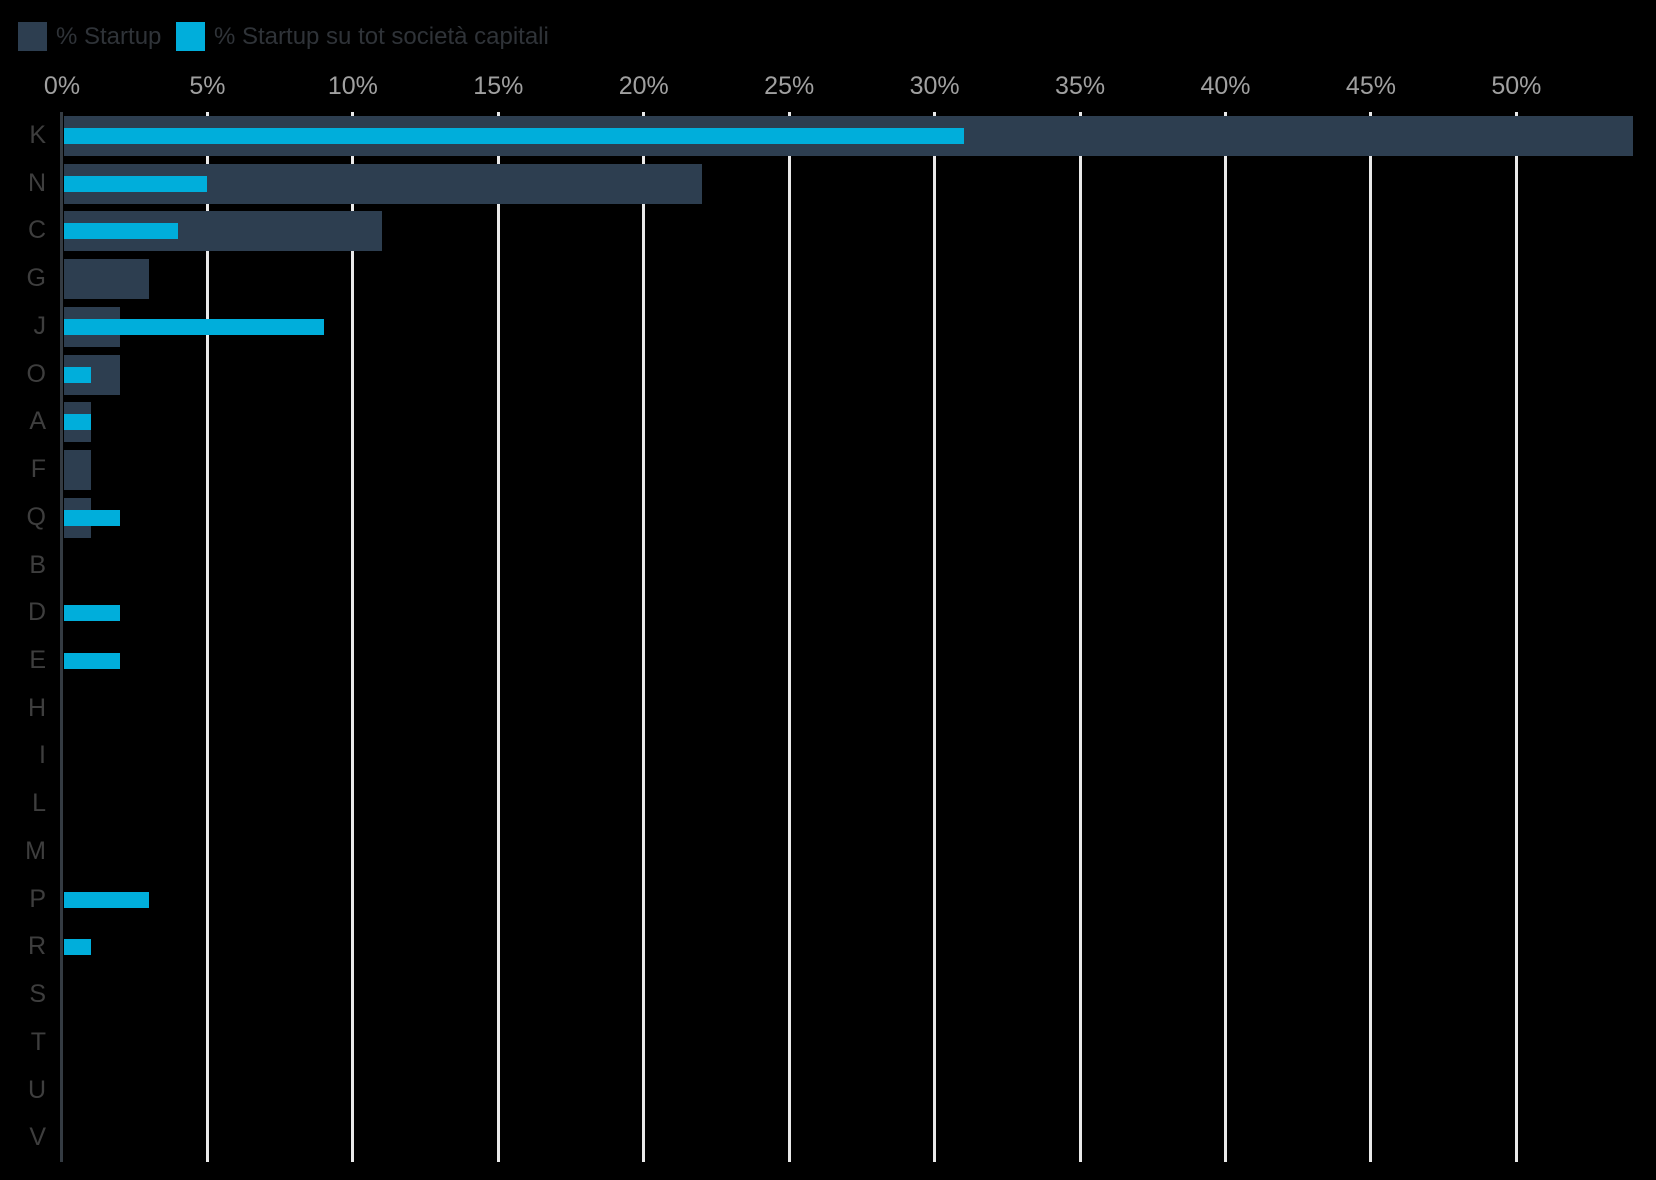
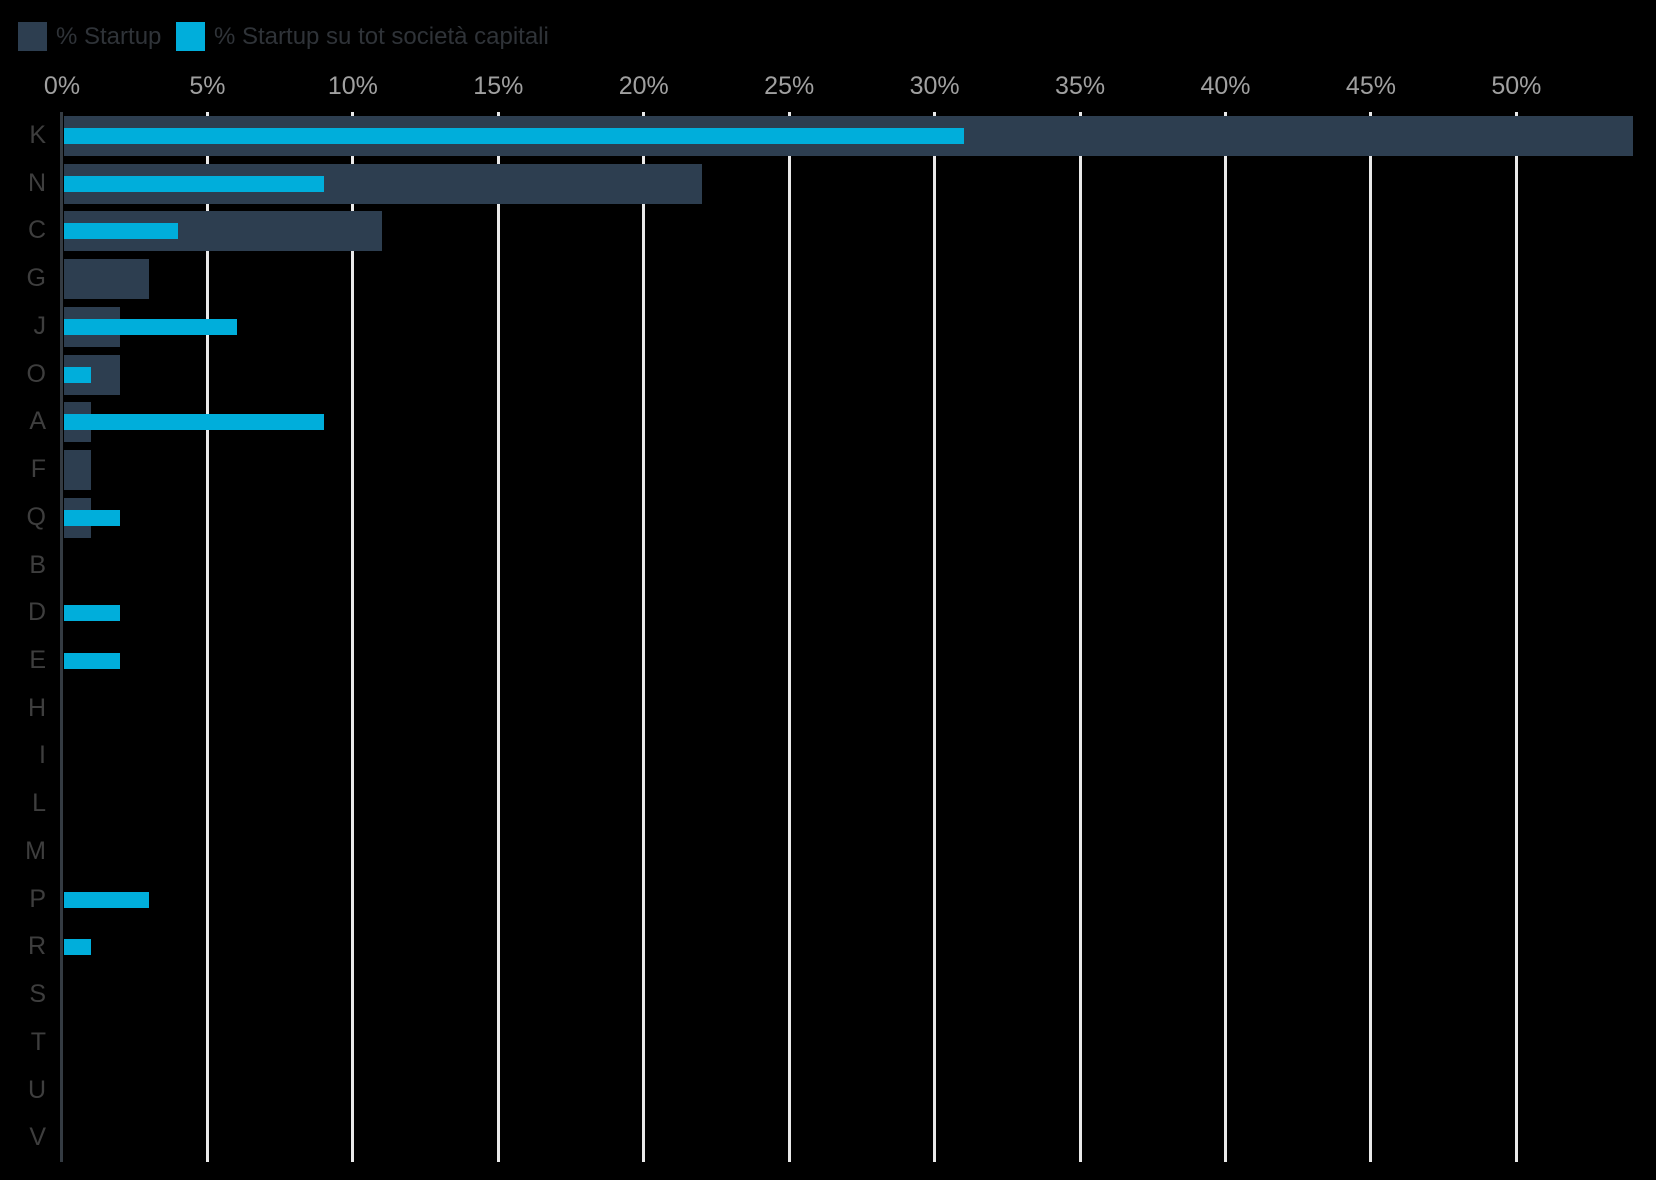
% Startup su tot società capitali/N: 5% -> 9%
% Startup su tot società capitali/J: 9% -> 6%
% Startup su tot società capitali/A: 1% -> 9%
